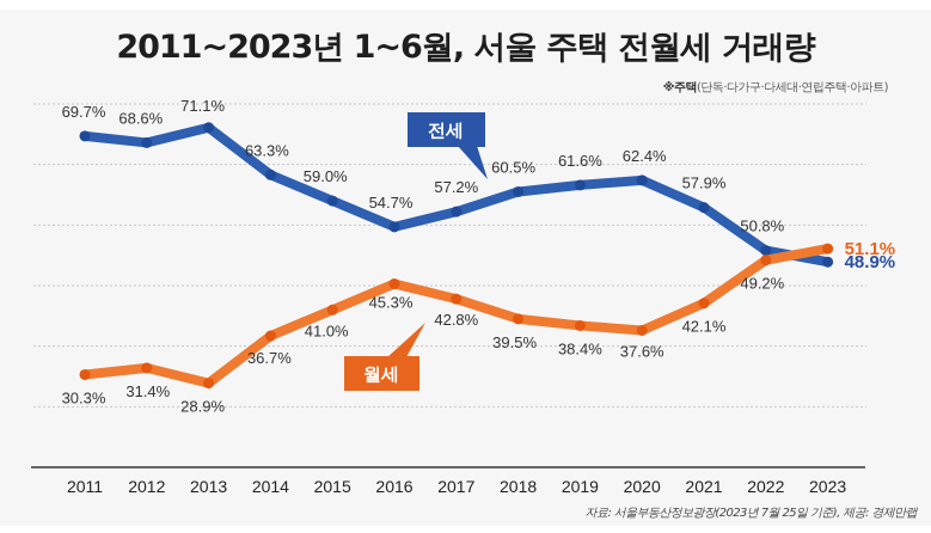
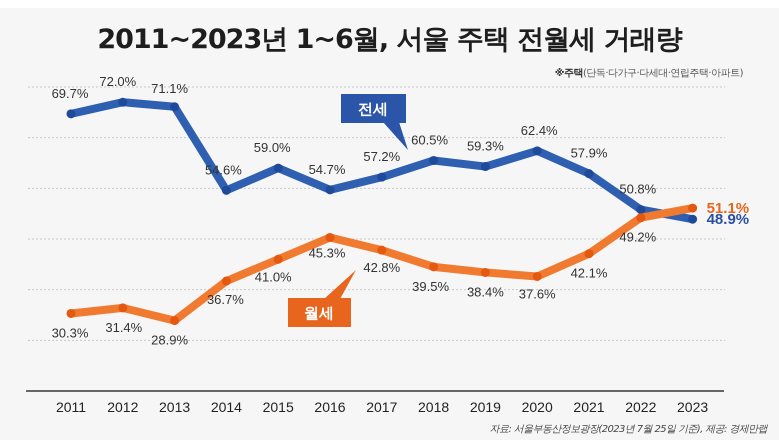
전세/2012: 68.6% -> 72.0%
전세/2014: 63.3% -> 54.6%
전세/2019: 61.6% -> 59.3%
